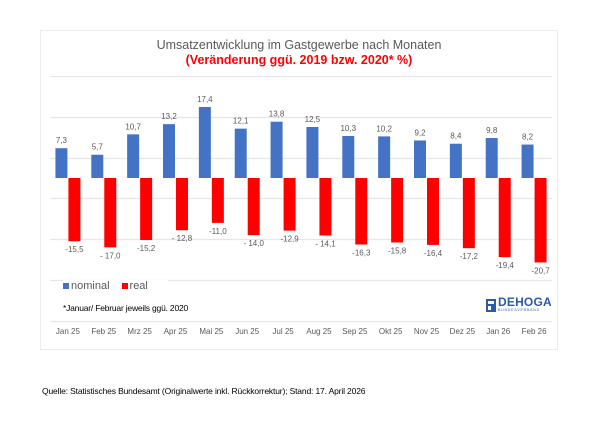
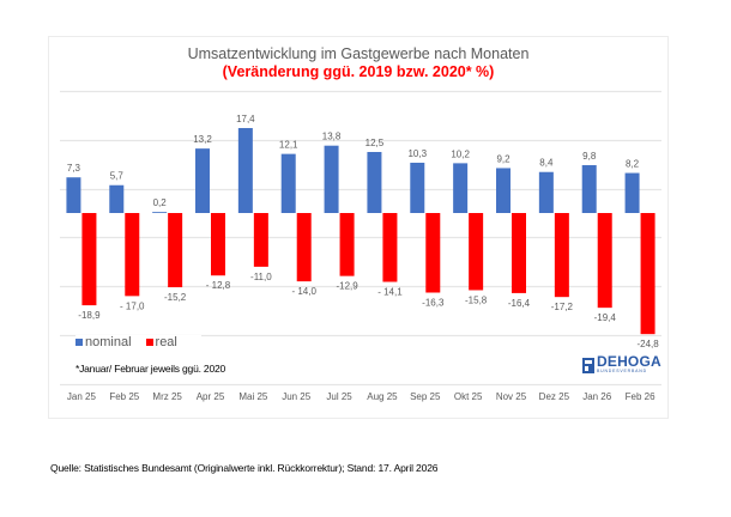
real/Jan 25: -15,5 -> -18,9
nominal/Mrz 25: 10,7 -> 0,2
real/Feb 26: -20,7 -> -24,8
